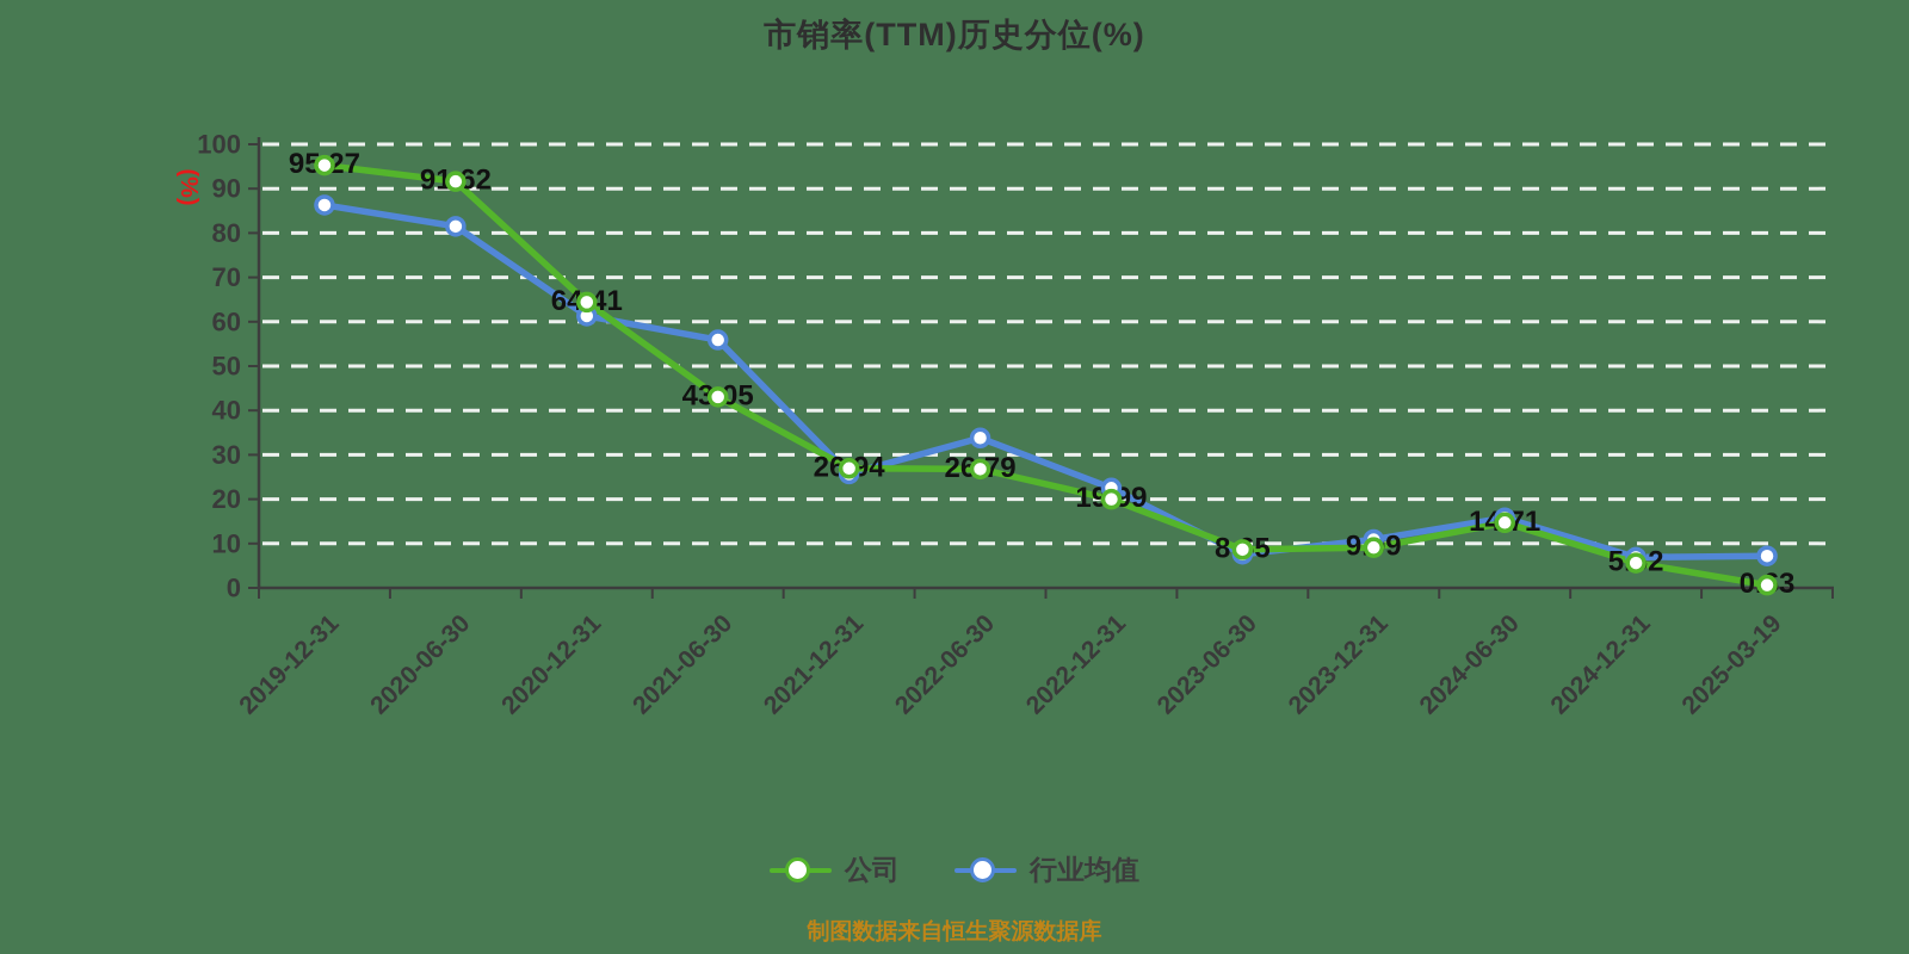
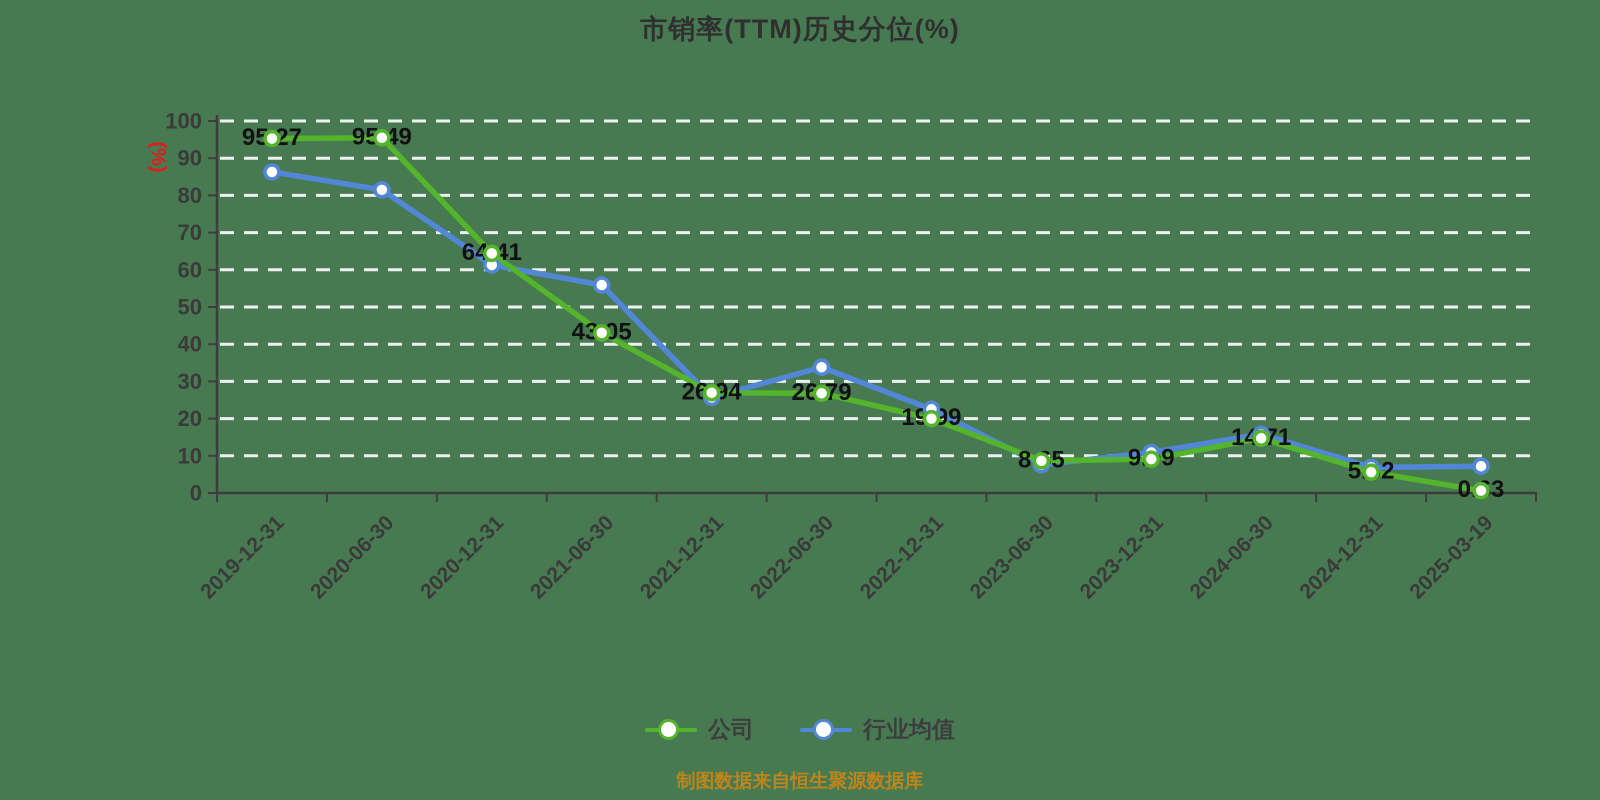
公司/2020-06-30: 91.62 -> 95.49
